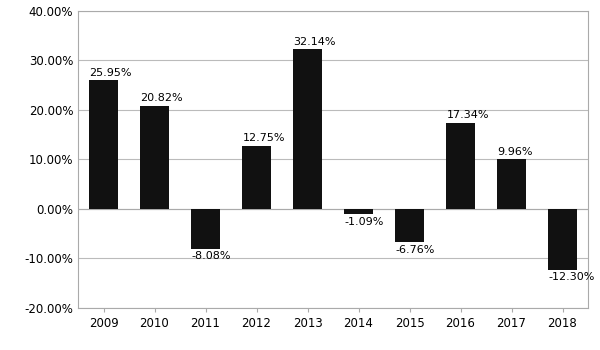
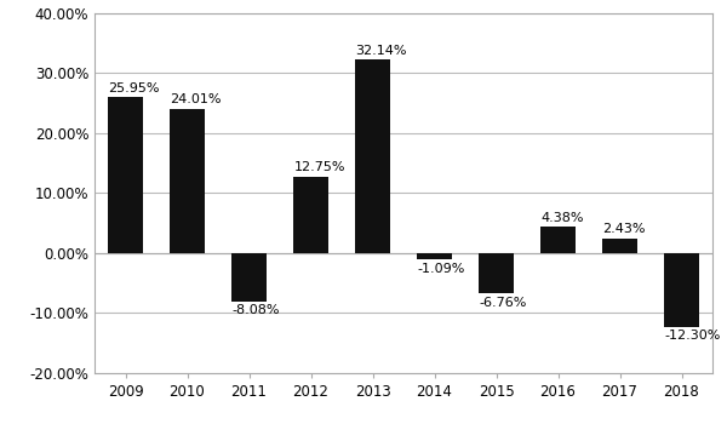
2010: 20.82% -> 24.01%
2016: 17.34% -> 4.38%
2017: 9.96% -> 2.43%
